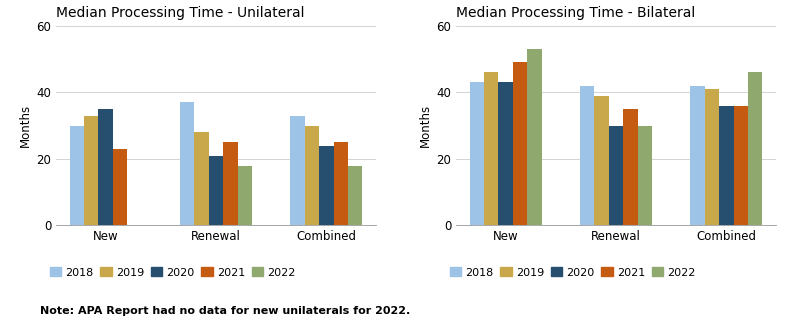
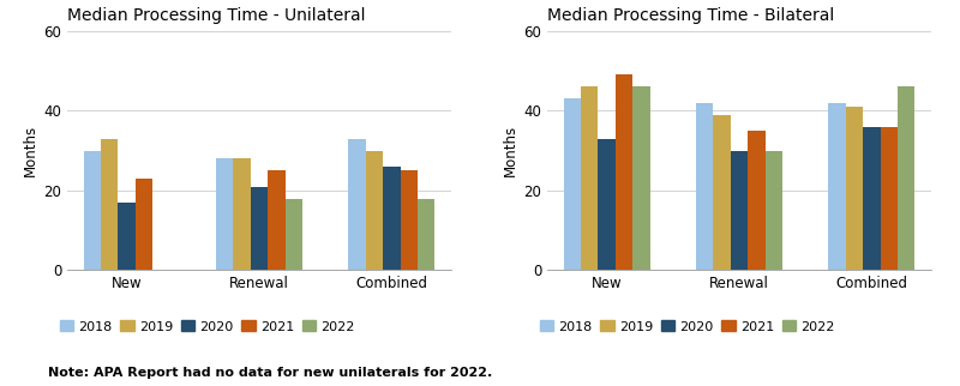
Median Processing Time - Unilateral/2020/New: 35 -> 17
Median Processing Time - Unilateral/2018/Renewal: 37 -> 28
Median Processing Time - Unilateral/2020/Combined: 24 -> 26
Median Processing Time - Bilateral/2020/New: 43 -> 33
Median Processing Time - Bilateral/2022/New: 53 -> 46
